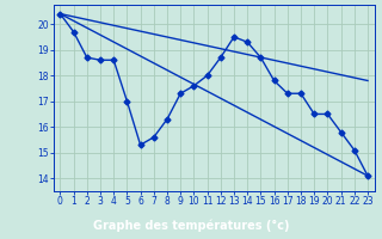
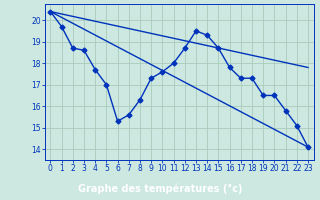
4: 18.6 -> 17.7
